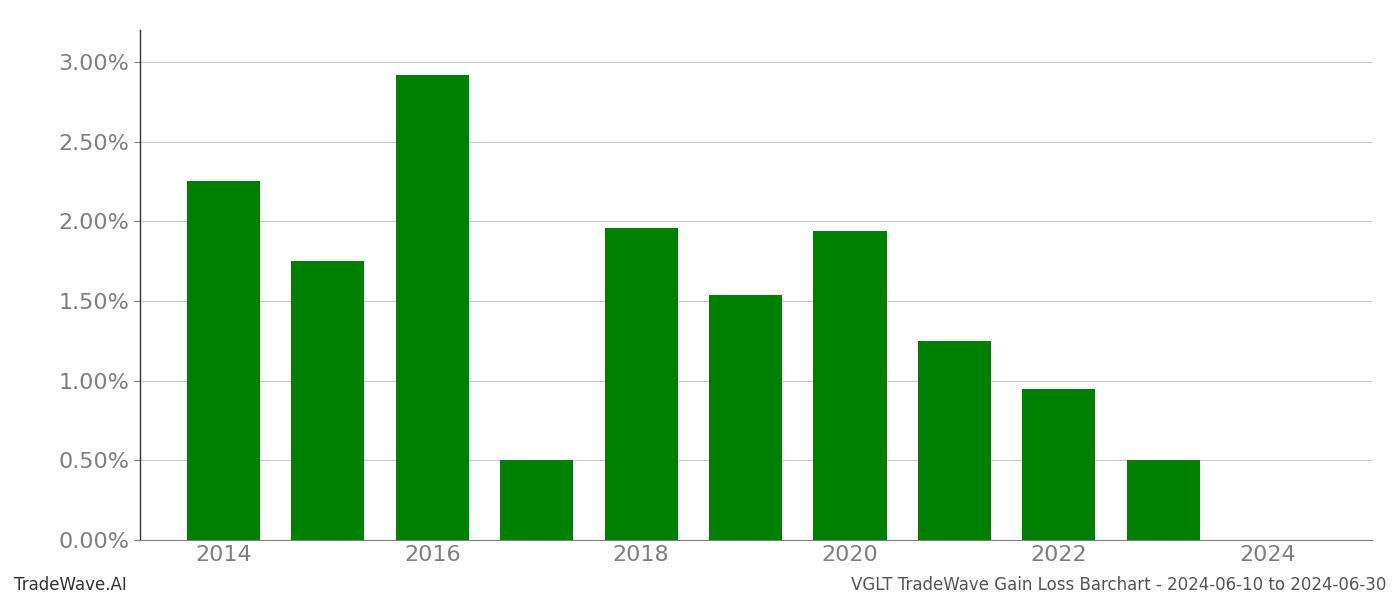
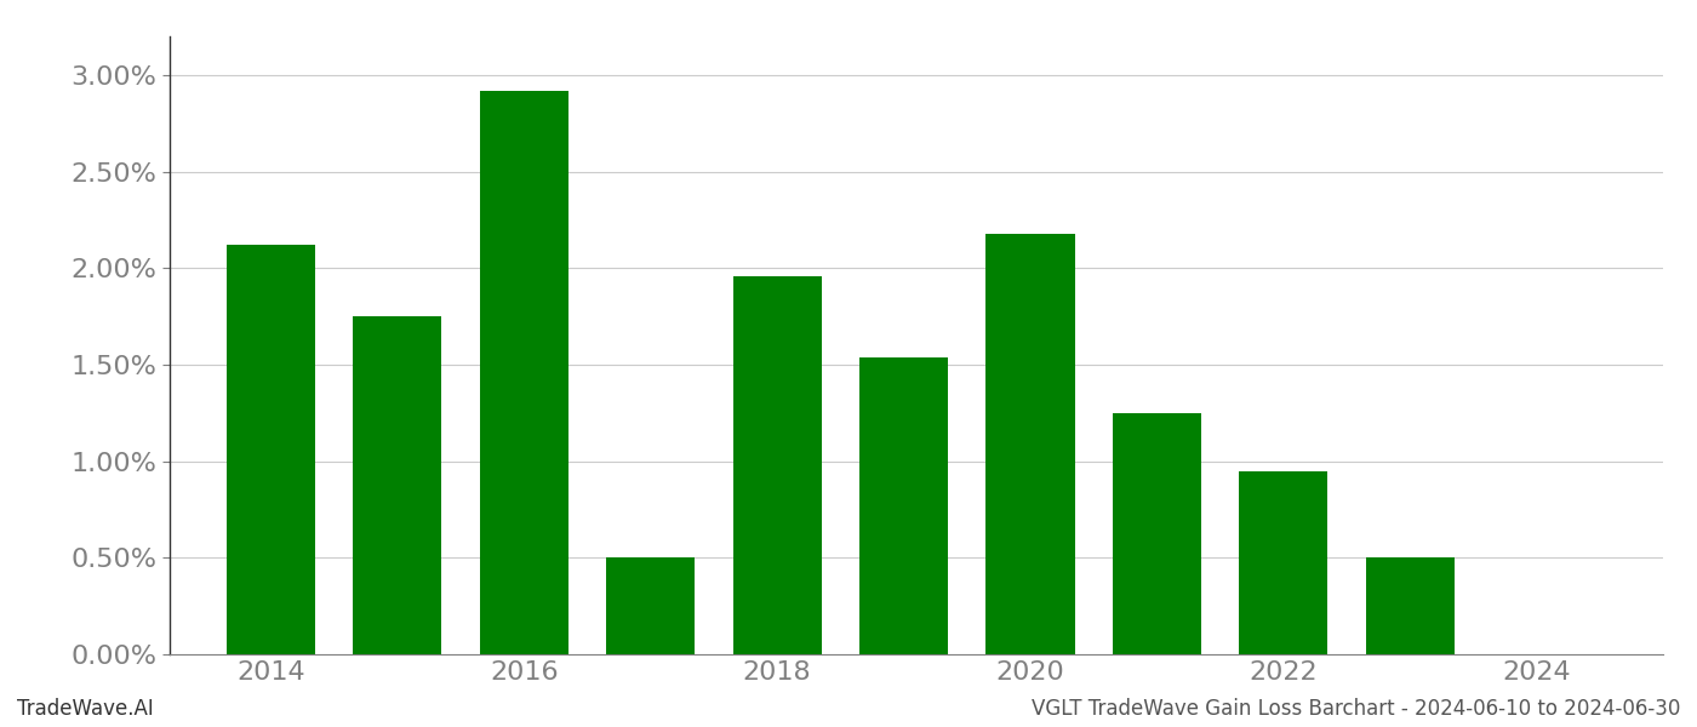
2014: 2.25% -> 2.12%
2020: 1.94% -> 2.18%
